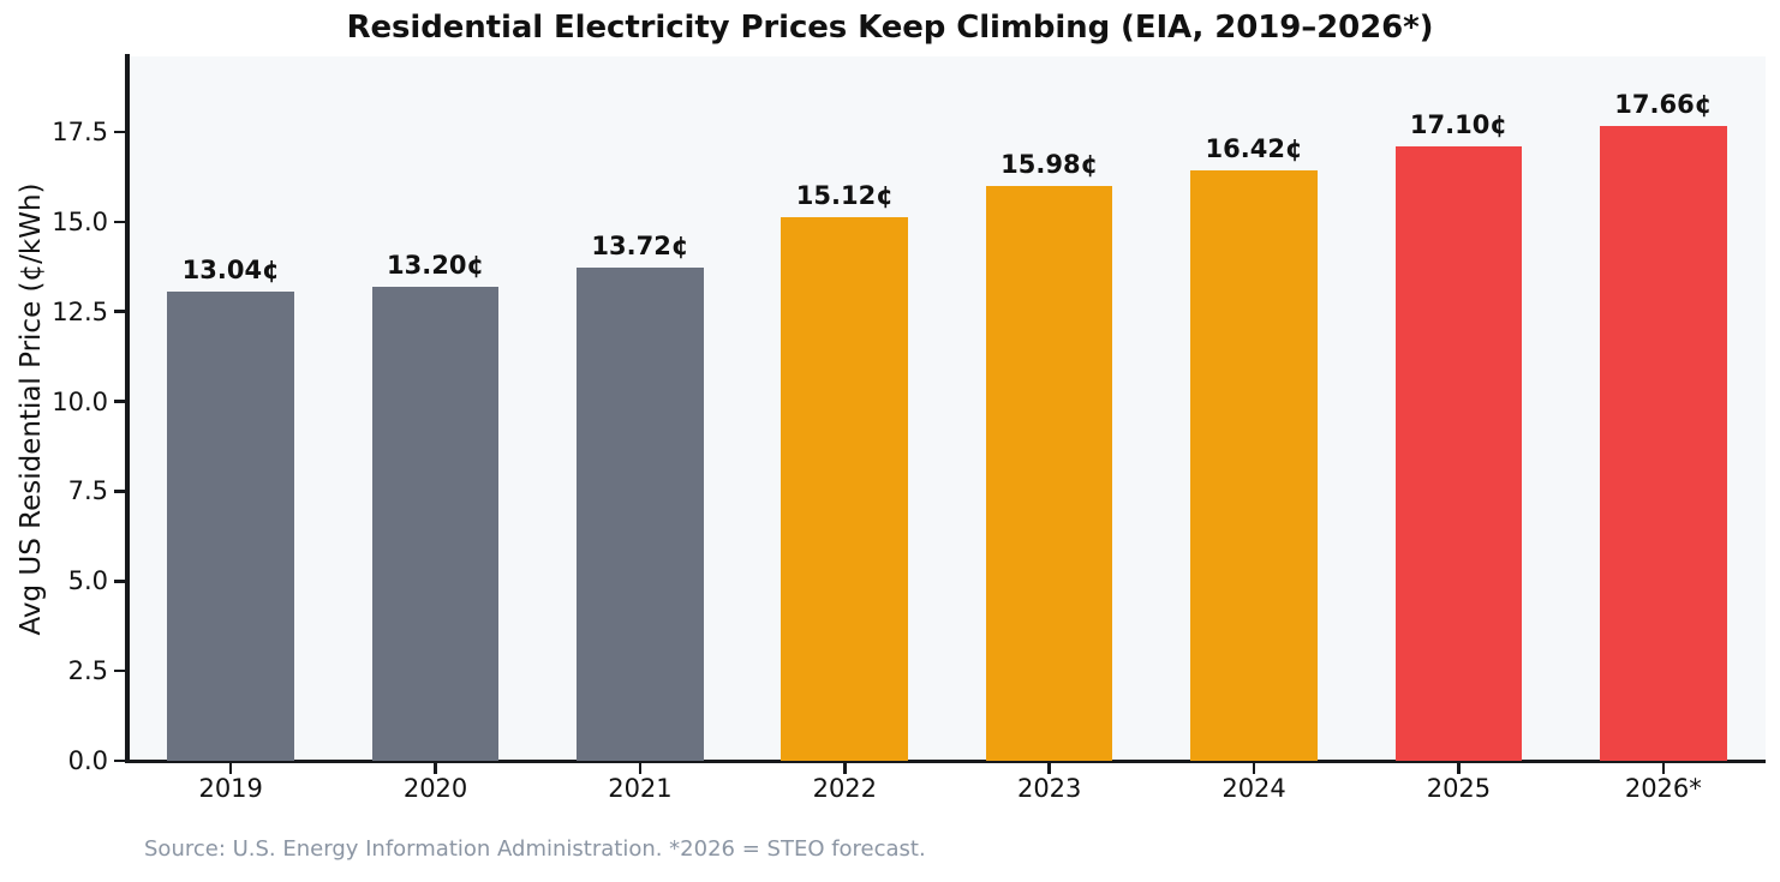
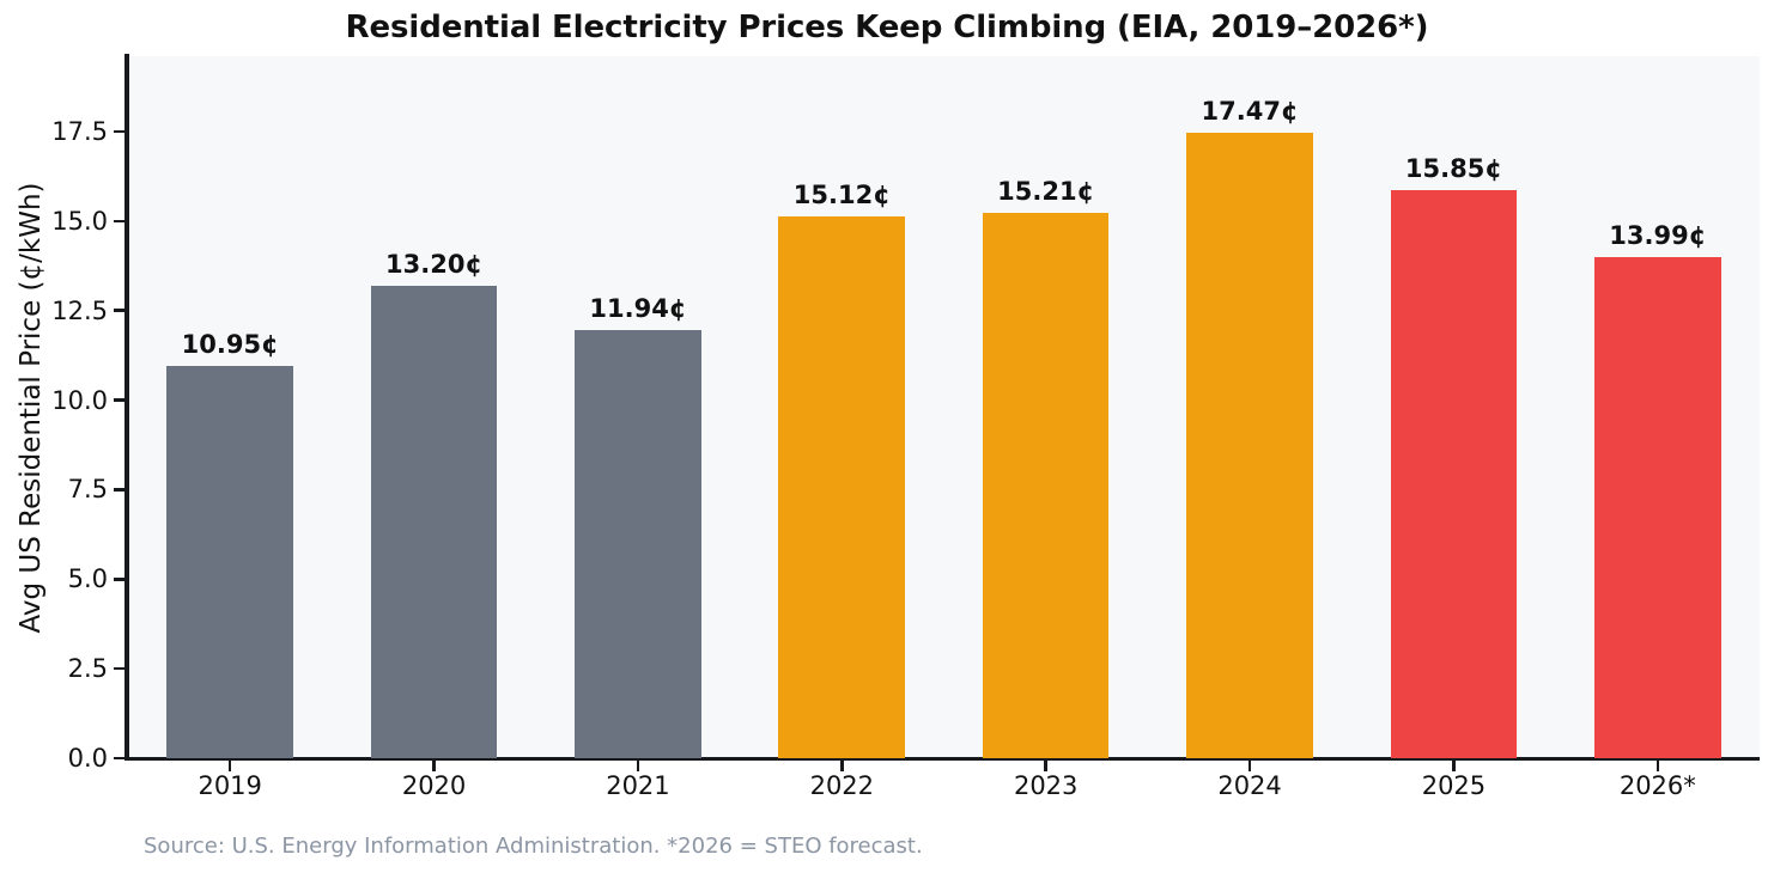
2019: 13.04 -> 10.95
2021: 13.72 -> 11.94
2023: 15.98 -> 15.21
2024: 16.42 -> 17.47
2025: 17.10 -> 15.85
2026*: 17.66 -> 13.99
